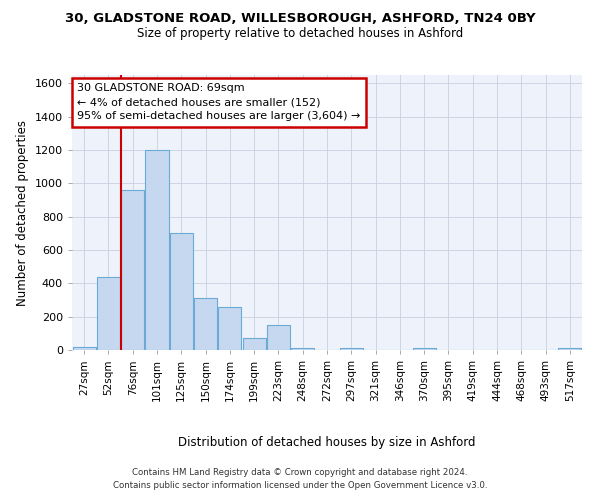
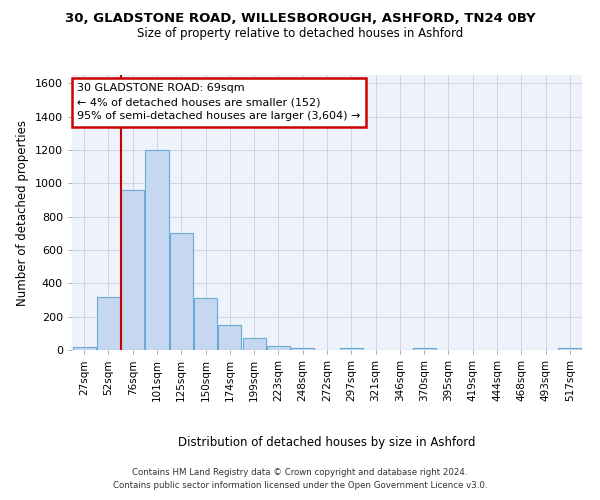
52sqm: 440 -> 320
174sqm: 260 -> 150
223sqm: 150 -> 20
